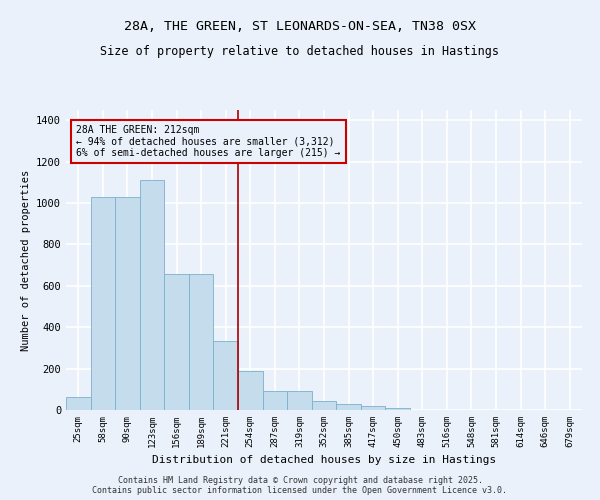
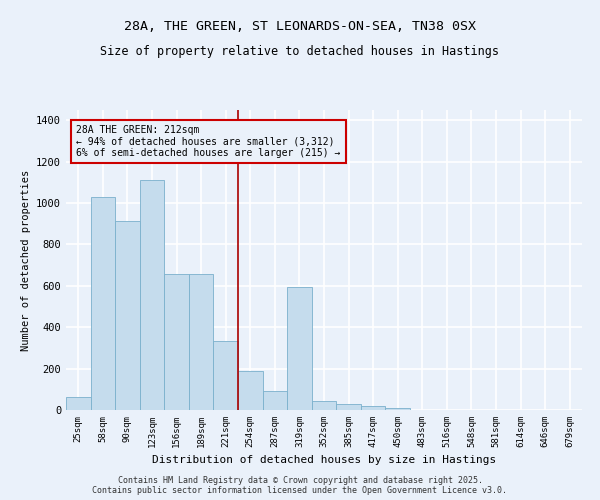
90sqm: 1030 -> 915
319sqm: 90 -> 595
